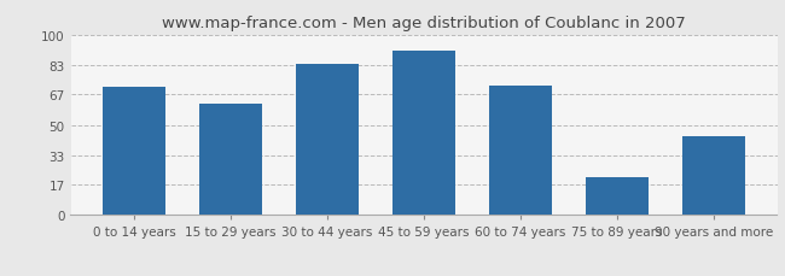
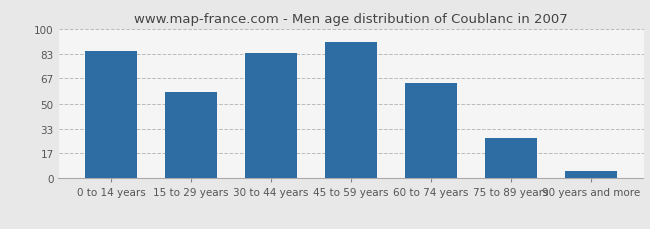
0 to 14 years: 71 -> 85
15 to 29 years: 62 -> 58
60 to 74 years: 72 -> 64
75 to 89 years: 21 -> 27
90 years and more: 44 -> 5
